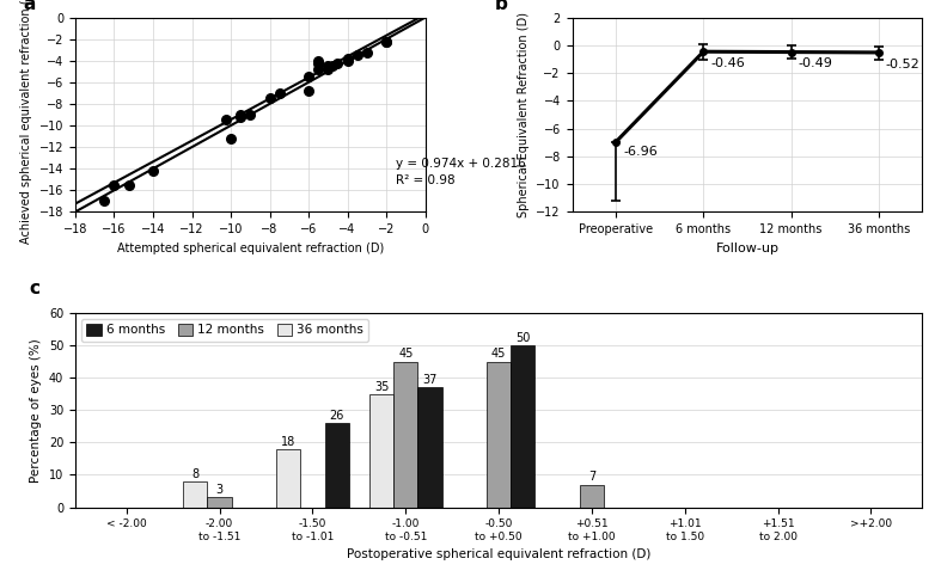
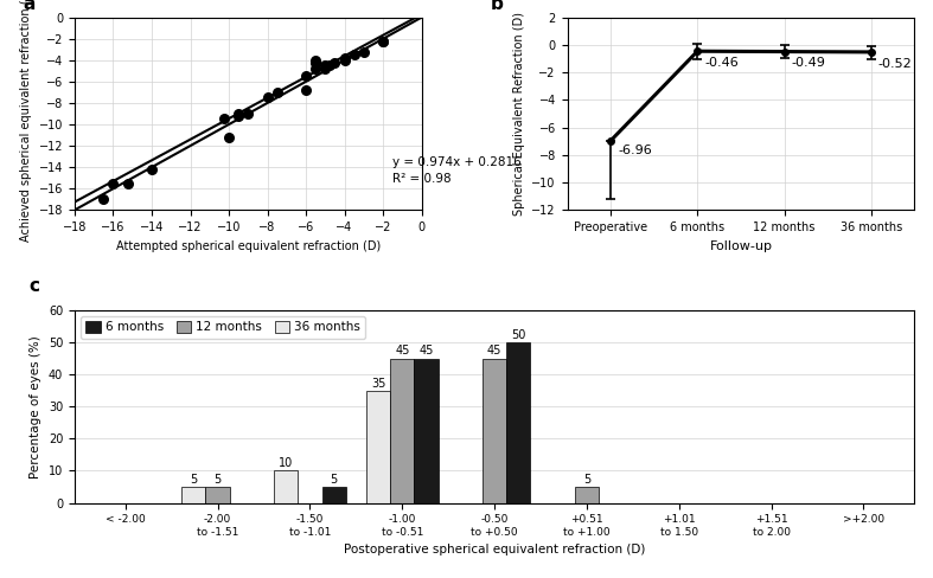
36 months/-2.00 to -1.51: 8 -> 5
12 months/-2.00 to -1.51: 3 -> 5
36 months/-1.50 to -1.01: 18 -> 10
6 months/-1.50 to -1.01: 26 -> 5
6 months/-1.00 to -0.51: 37 -> 45
12 months/+0.51 to +1.00: 7 -> 5
